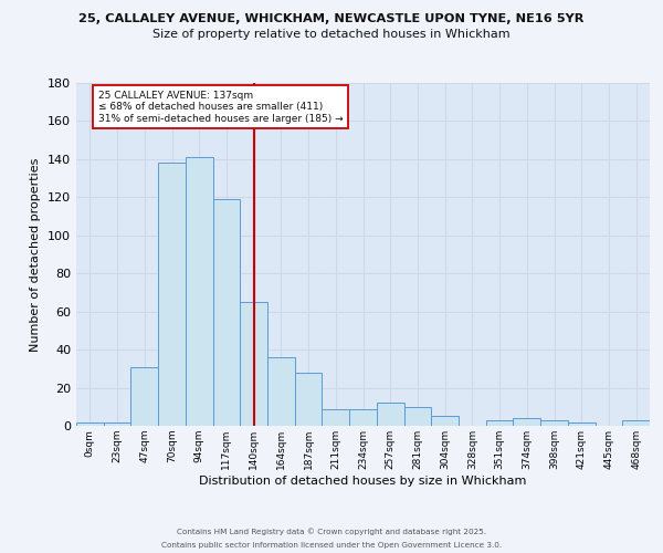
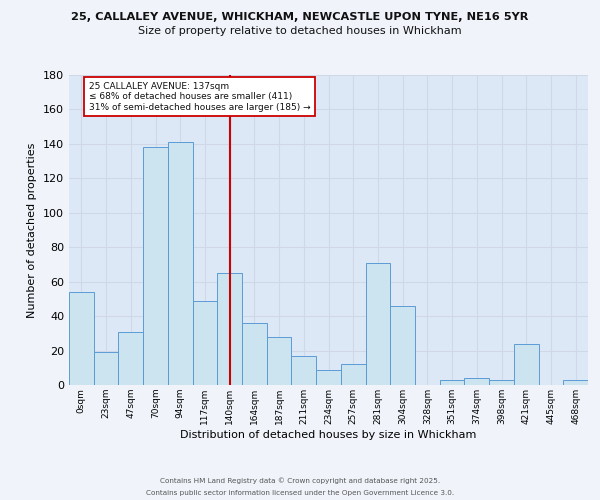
0sqm: 2 -> 54
23sqm: 2 -> 19
117sqm: 119 -> 49
211sqm: 9 -> 17
281sqm: 10 -> 71
304sqm: 5 -> 46
421sqm: 2 -> 24
